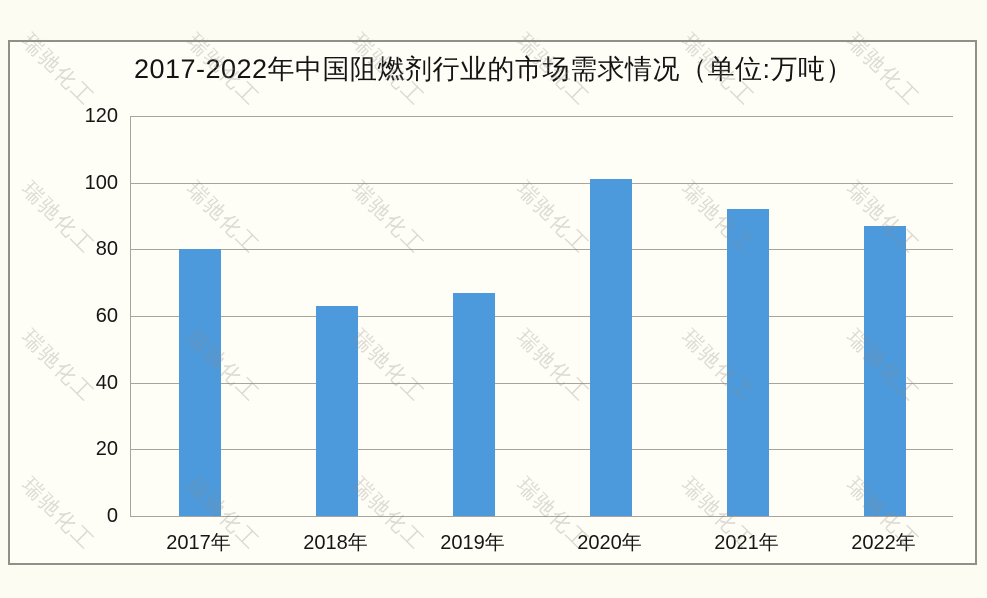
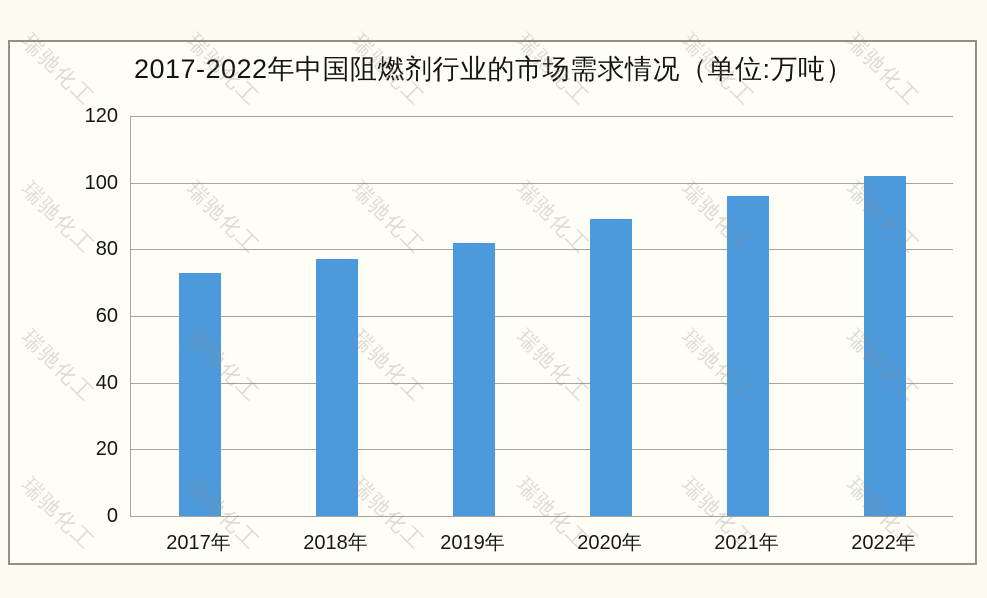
2017年: 80 -> 73
2018年: 63 -> 77
2019年: 67 -> 82
2020年: 101 -> 89
2021年: 92 -> 96
2022年: 87 -> 102
